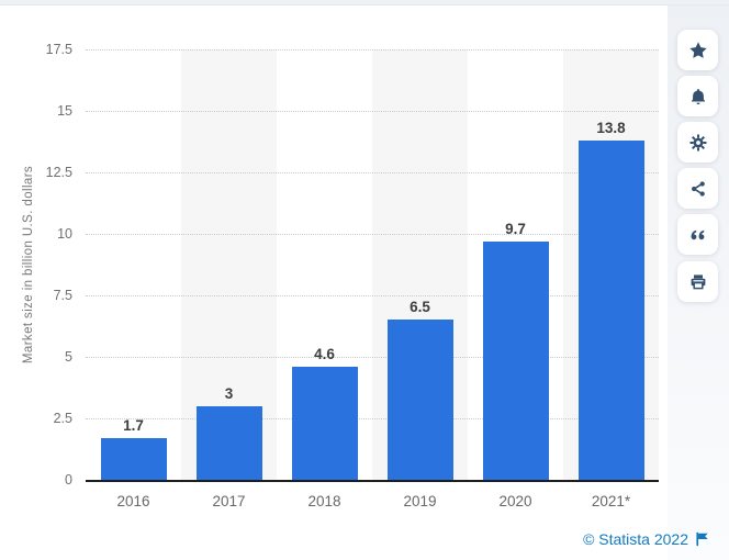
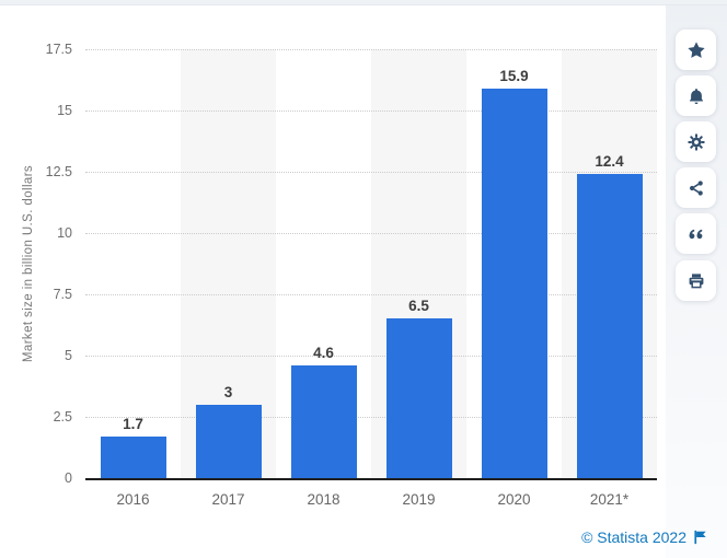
2020: 9.7 -> 15.9
2021*: 13.8 -> 12.4
